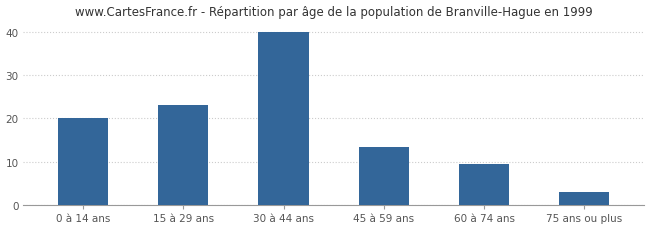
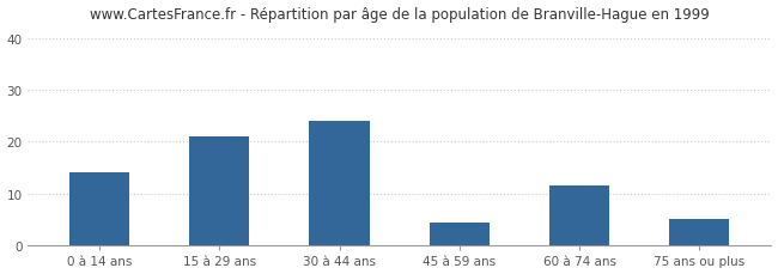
0 à 14 ans: 20.0 -> 14.0
15 à 29 ans: 23.0 -> 21.0
30 à 44 ans: 40.0 -> 24.0
45 à 59 ans: 13.5 -> 4.5
60 à 74 ans: 9.5 -> 11.5
75 ans ou plus: 3.0 -> 5.0
